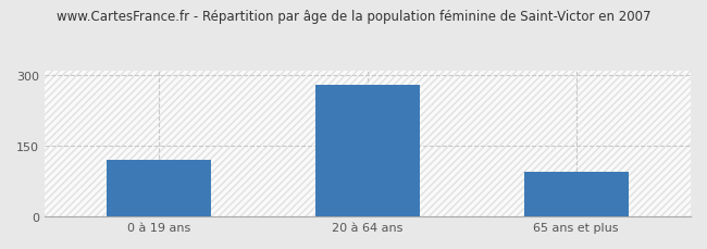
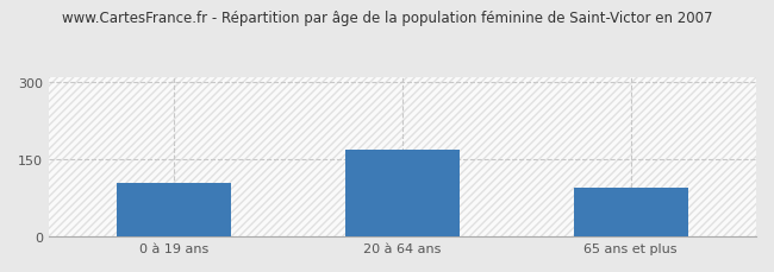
0 à 19 ans: 120 -> 105
20 à 64 ans: 280 -> 170
